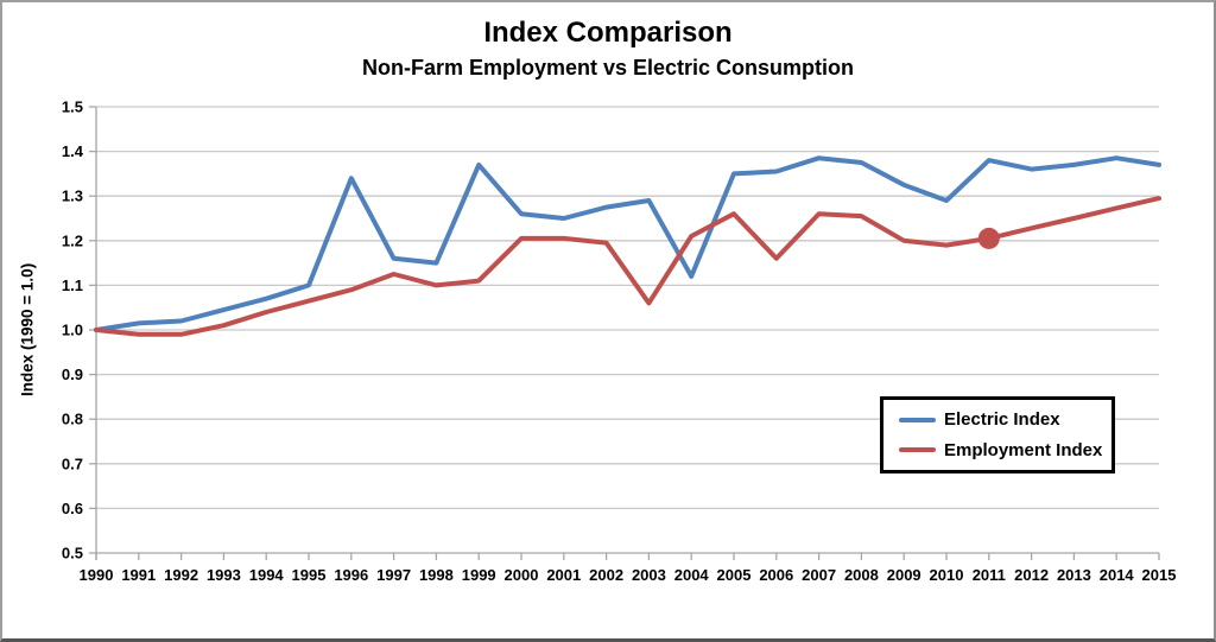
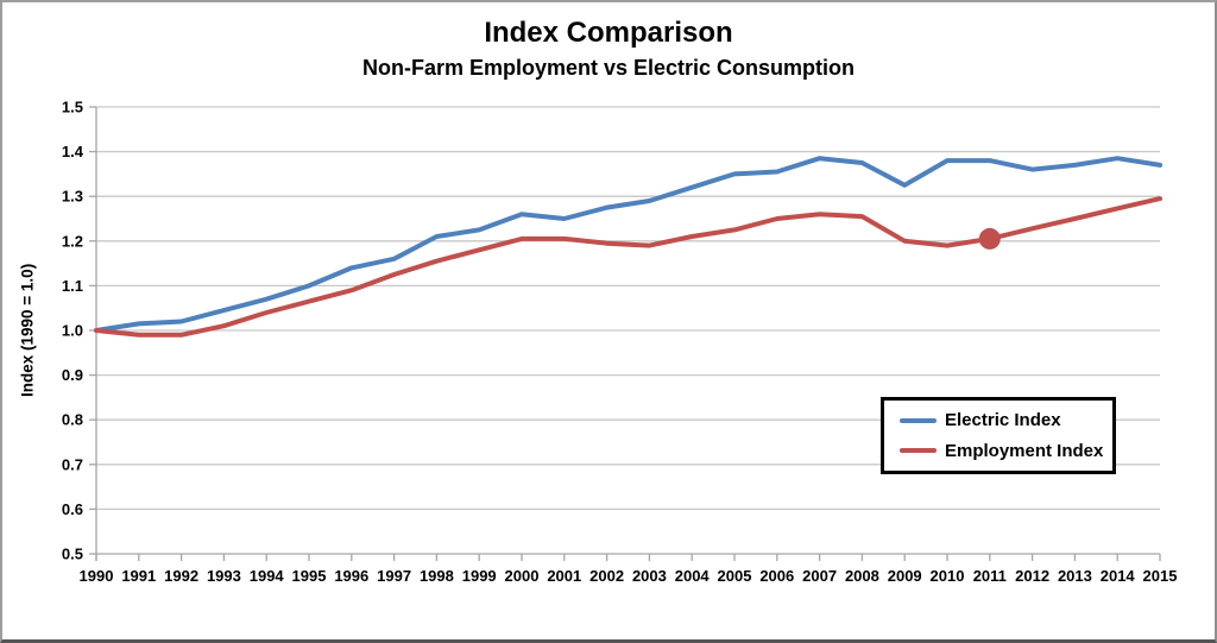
Electric Index/1996: 1.34 -> 1.14
Electric Index/1998: 1.15 -> 1.21
Employment Index/1998: 1.10 -> 1.16
Electric Index/1999: 1.37 -> 1.23
Employment Index/1999: 1.11 -> 1.18
Employment Index/2003: 1.06 -> 1.19
Electric Index/2004: 1.12 -> 1.32
Employment Index/2005: 1.26 -> 1.23
Employment Index/2006: 1.16 -> 1.25
Electric Index/2010: 1.29 -> 1.38
